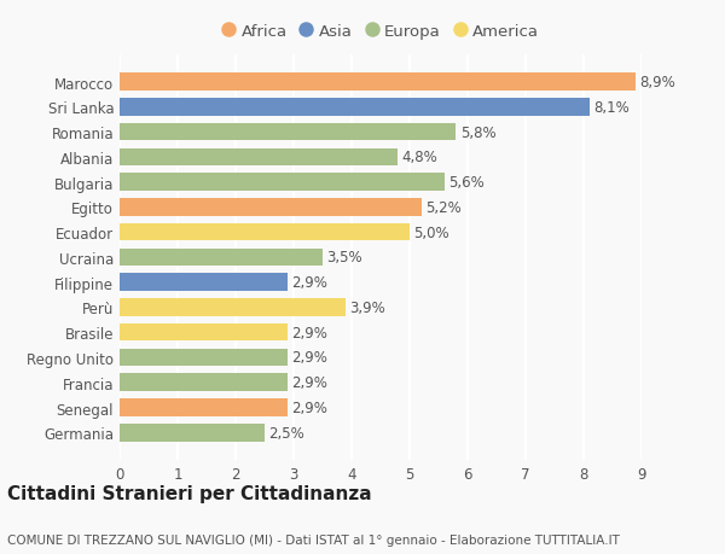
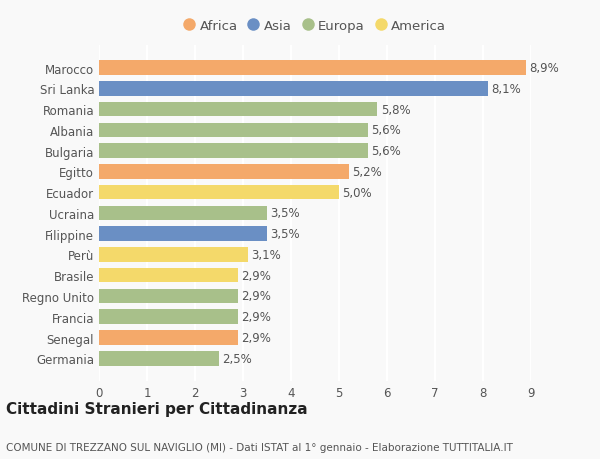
Albania: 4,8% -> 5,6%
Filippine: 2,9% -> 3,5%
Perù: 3,9% -> 3,1%
